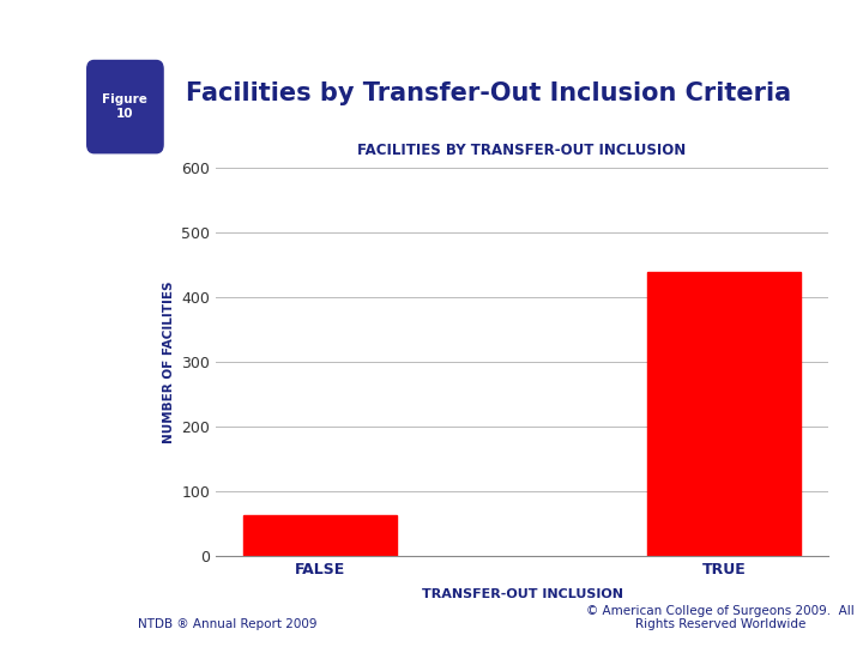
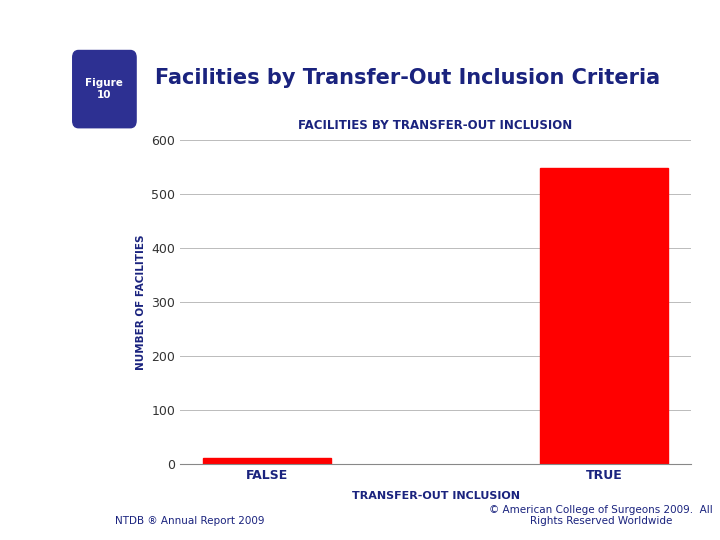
FALSE: 64 -> 12
TRUE: 440 -> 549
